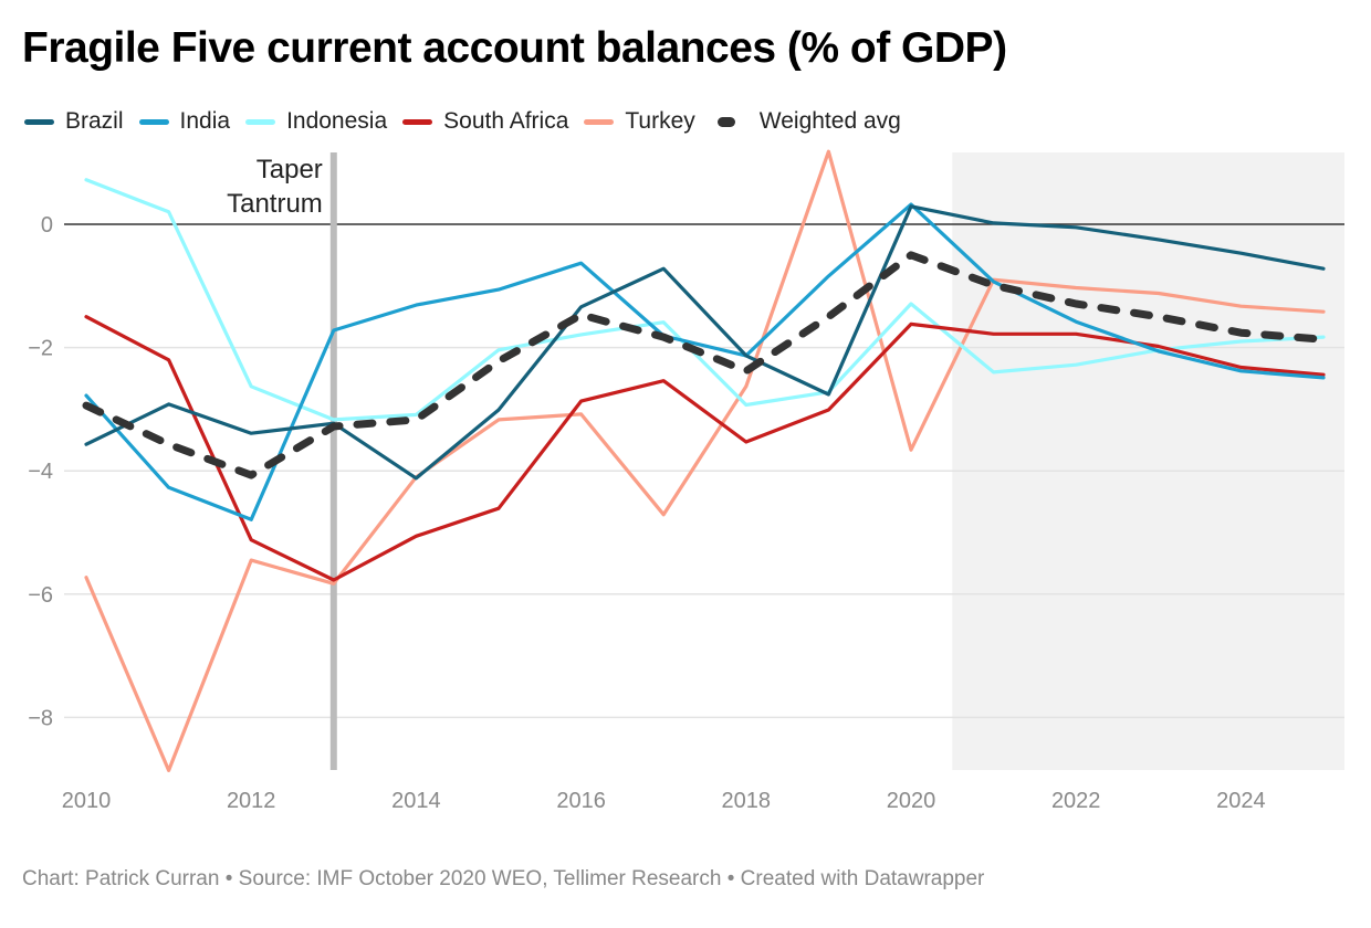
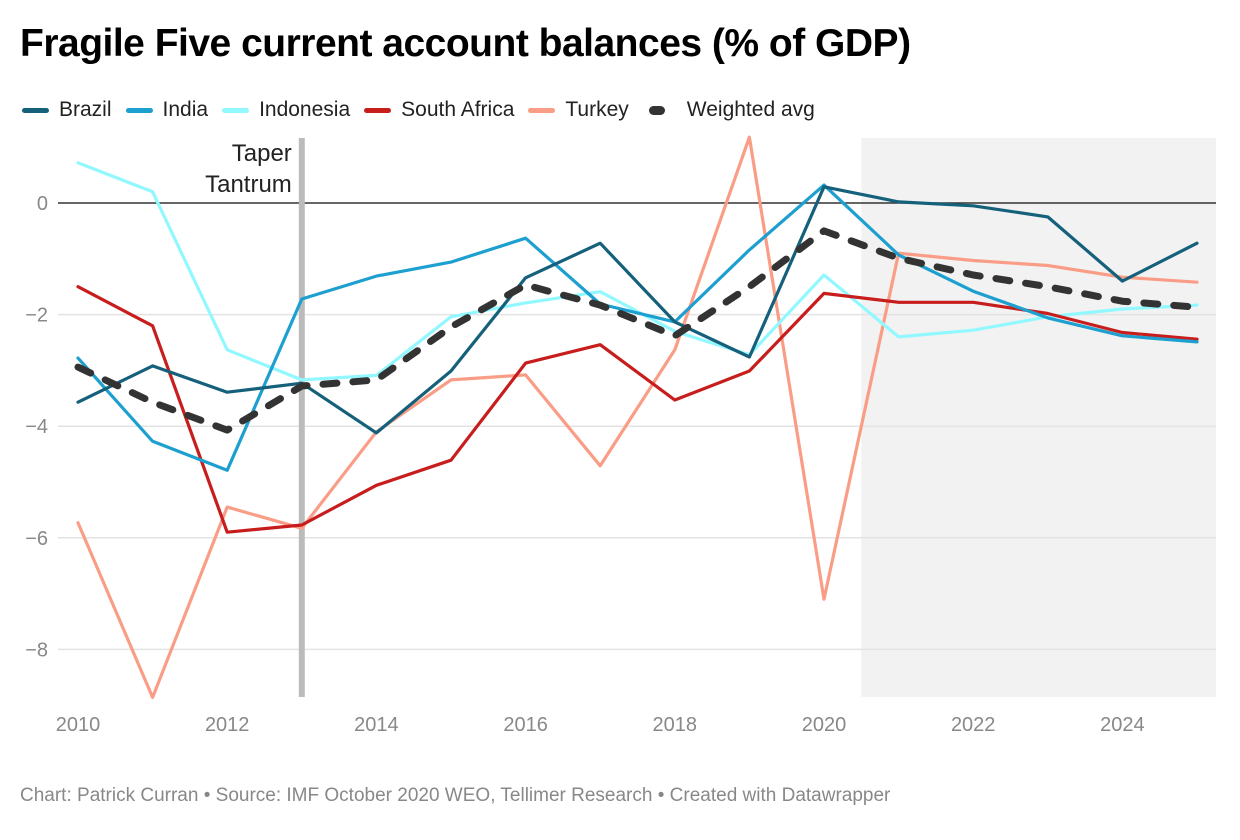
South Africa/2012: -5.1 -> -5.9
Indonesia/2018: -2.9 -> -2.3
Turkey/2020: -3.7 -> -7.1
Brazil/2024: -0.5 -> -1.4
